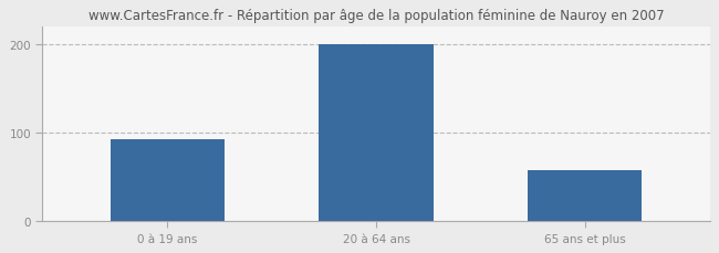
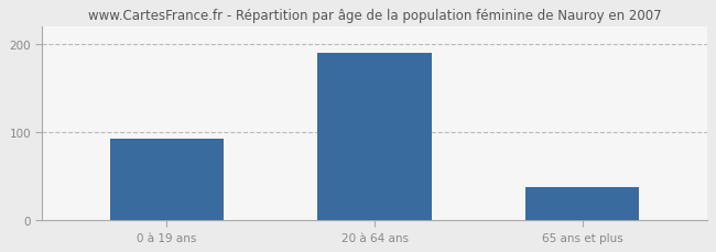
20 à 64 ans: 200 -> 190
65 ans et plus: 58 -> 38
